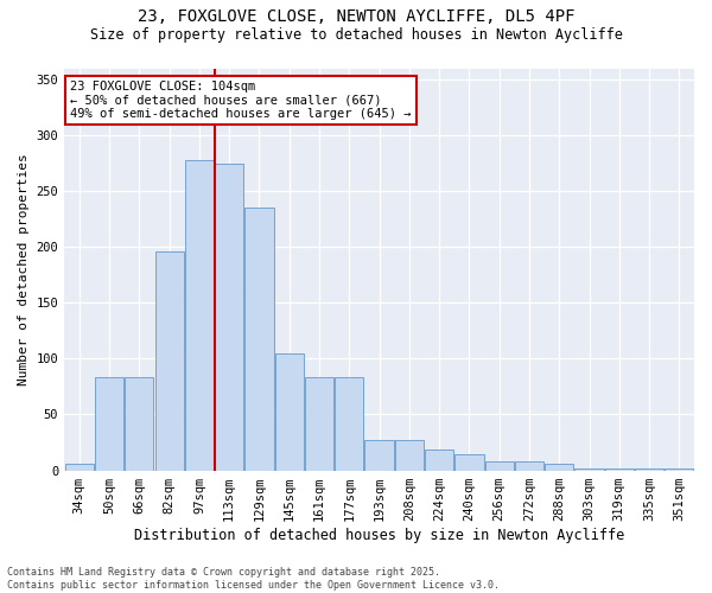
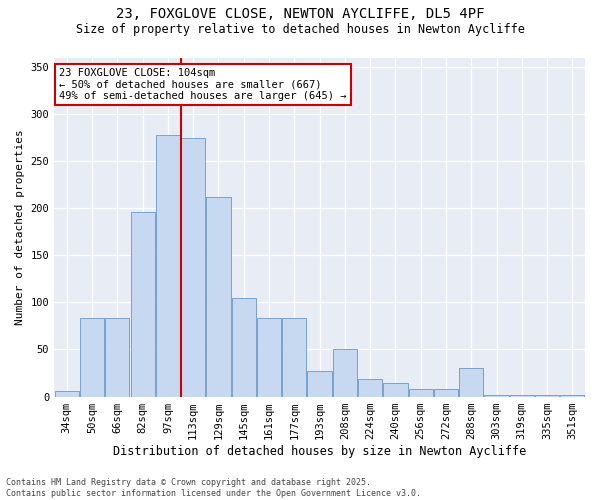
129sqm: 235 -> 212
208sqm: 27 -> 50
288sqm: 6 -> 30
